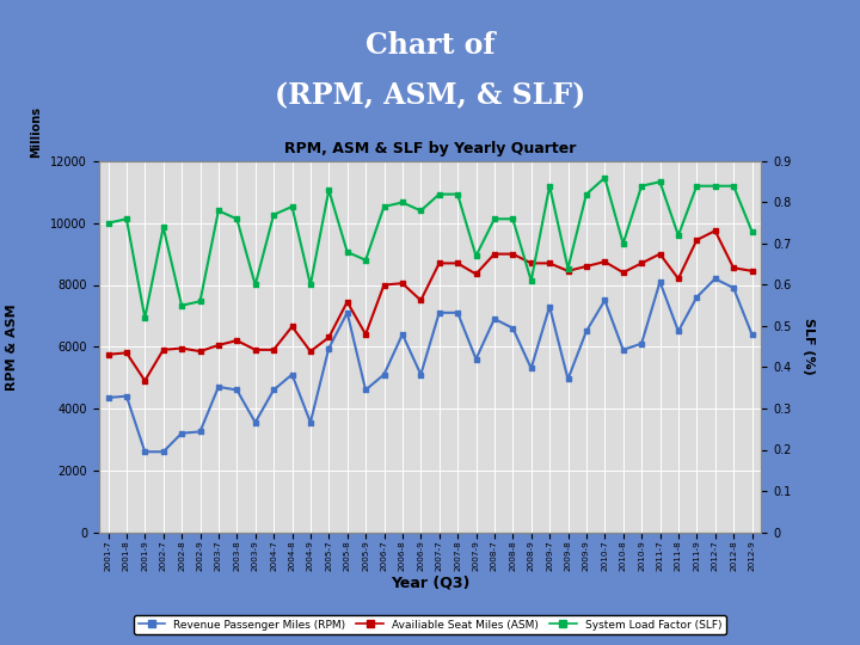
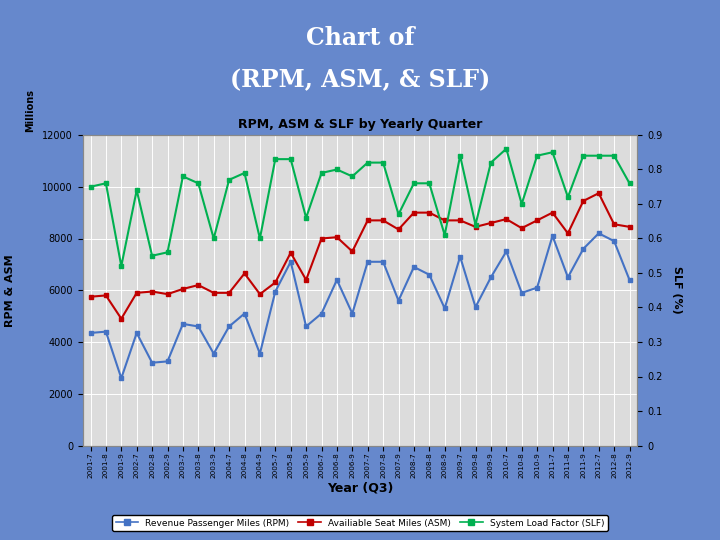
Revenue Passenger Miles (RPM)/2002-7: 2600 -> 4350
System Load Factor (SLF)/2005-8: 0.68 -> 0.83
Revenue Passenger Miles (RPM)/2009-8: 4950 -> 5350
System Load Factor (SLF)/2012-9: 0.73 -> 0.76
